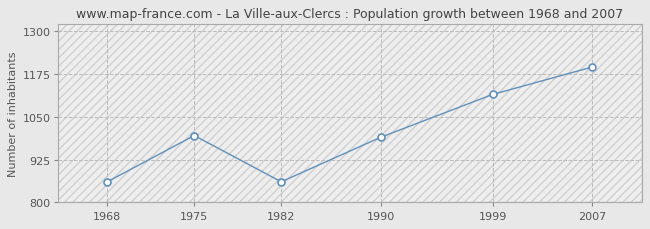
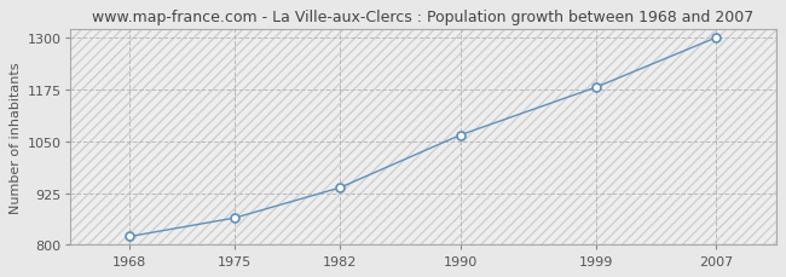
1968: 860 -> 820
1975: 995 -> 865
1982: 860 -> 938
1990: 990 -> 1065
1999: 1115 -> 1180
2007: 1195 -> 1300
